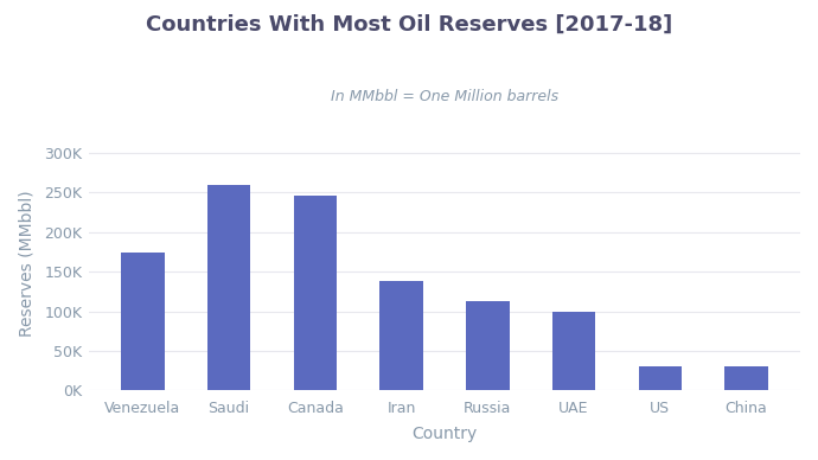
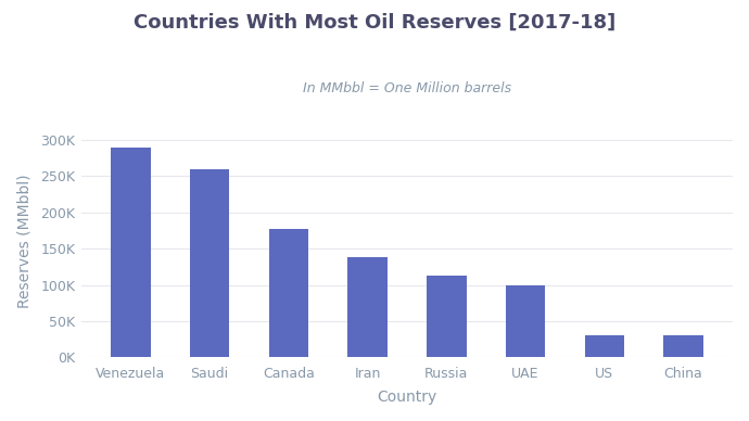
Venezuela: 174K -> 290K
Canada: 246K -> 178K
